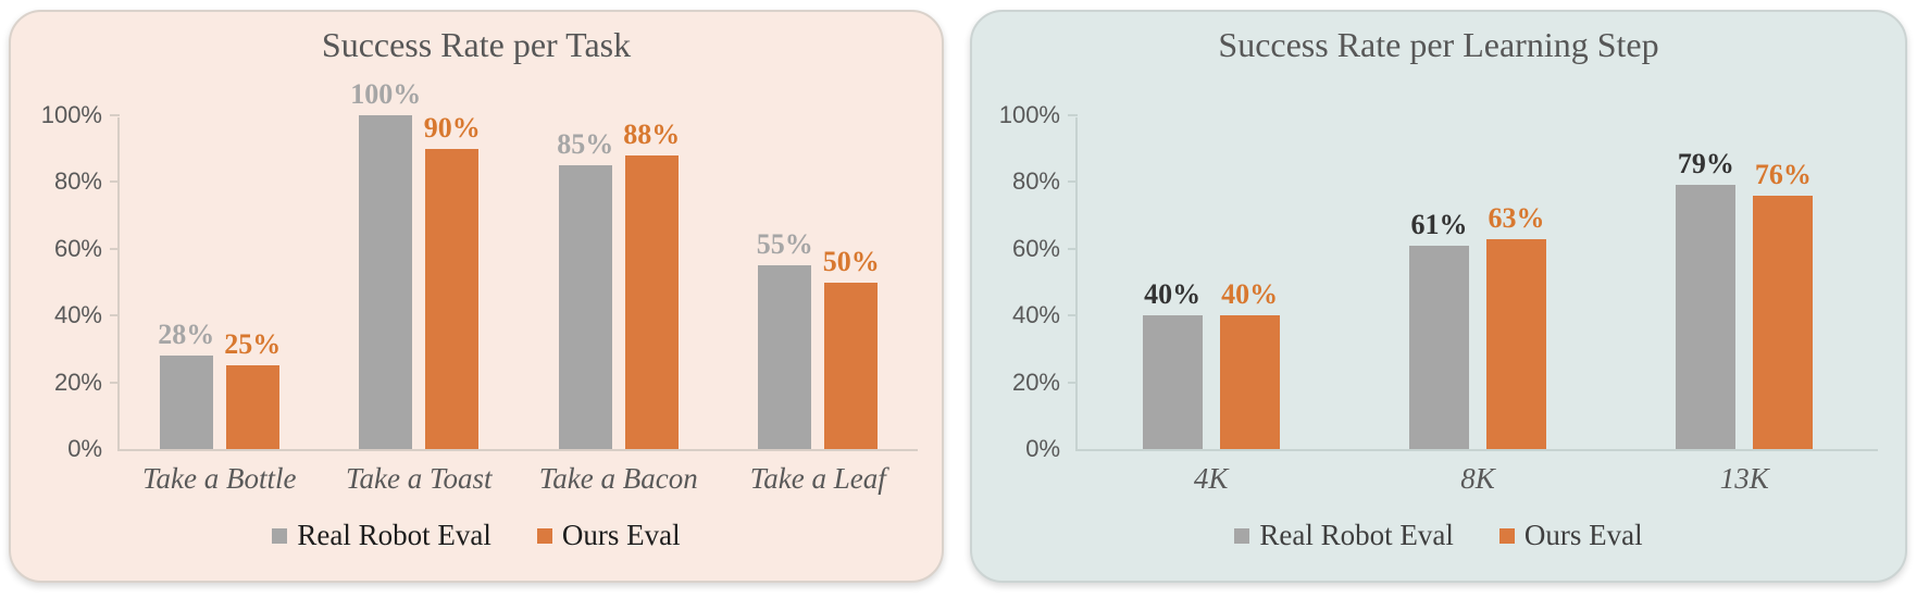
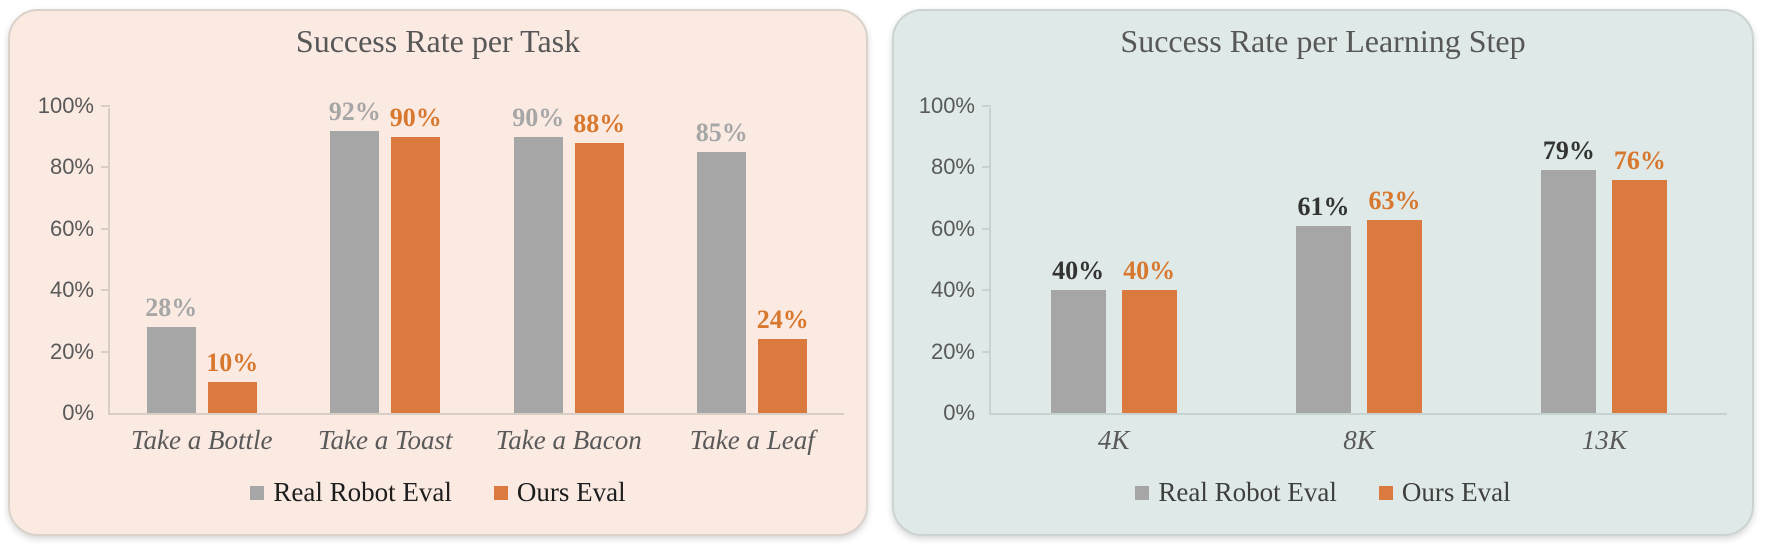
Success Rate per Task/Ours Eval/Take a Bottle: 25% -> 10%
Success Rate per Task/Real Robot Eval/Take a Toast: 100% -> 92%
Success Rate per Task/Real Robot Eval/Take a Bacon: 85% -> 90%
Success Rate per Task/Real Robot Eval/Take a Leaf: 55% -> 85%
Success Rate per Task/Ours Eval/Take a Leaf: 50% -> 24%
